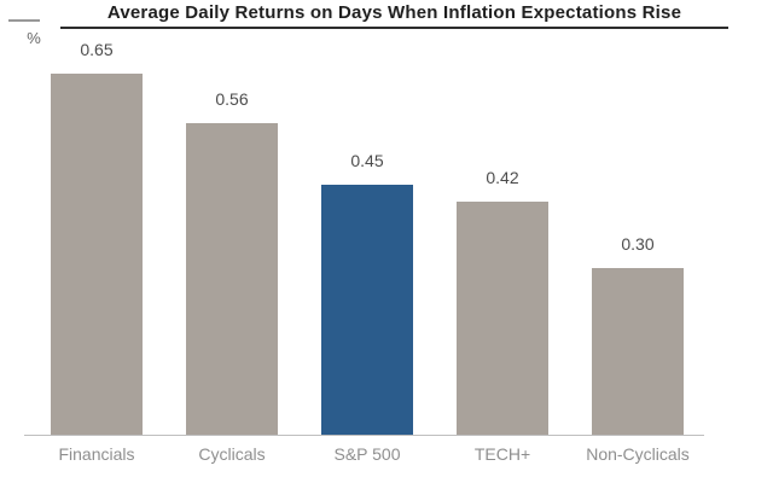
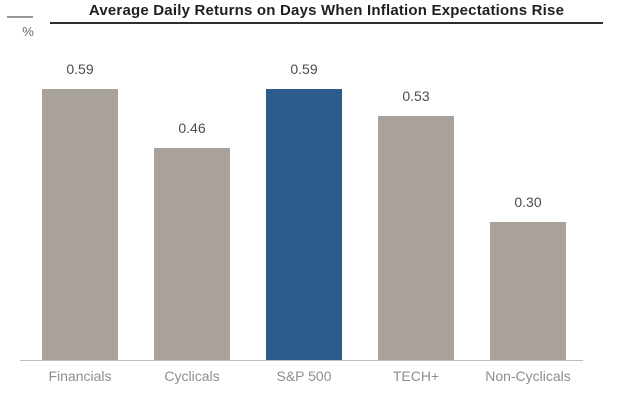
Financials: 0.65 -> 0.59
Cyclicals: 0.56 -> 0.46
S&P 500: 0.45 -> 0.59
TECH+: 0.42 -> 0.53
